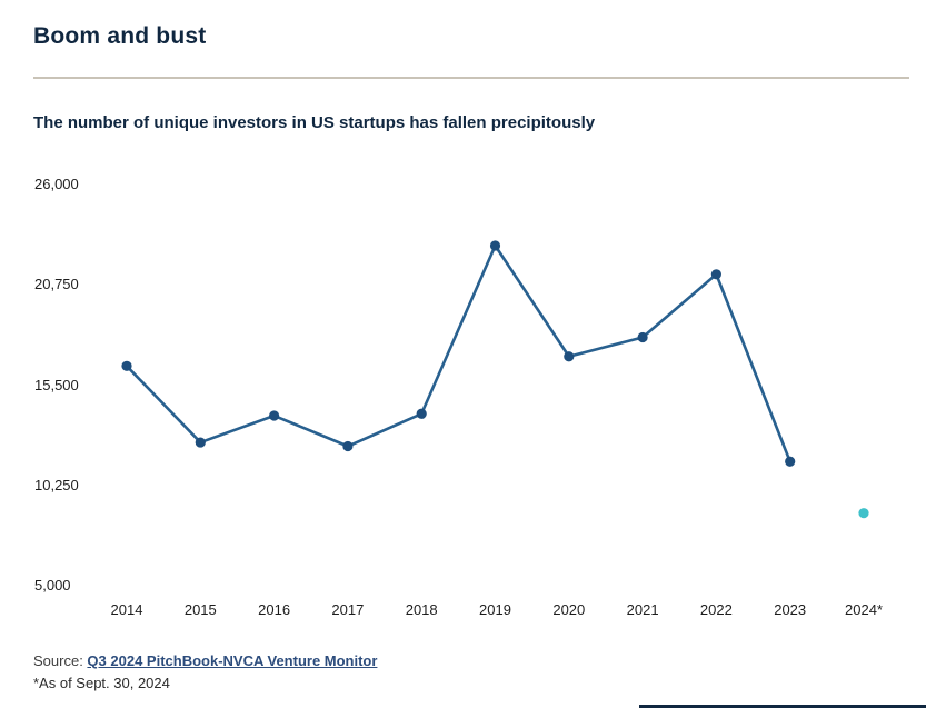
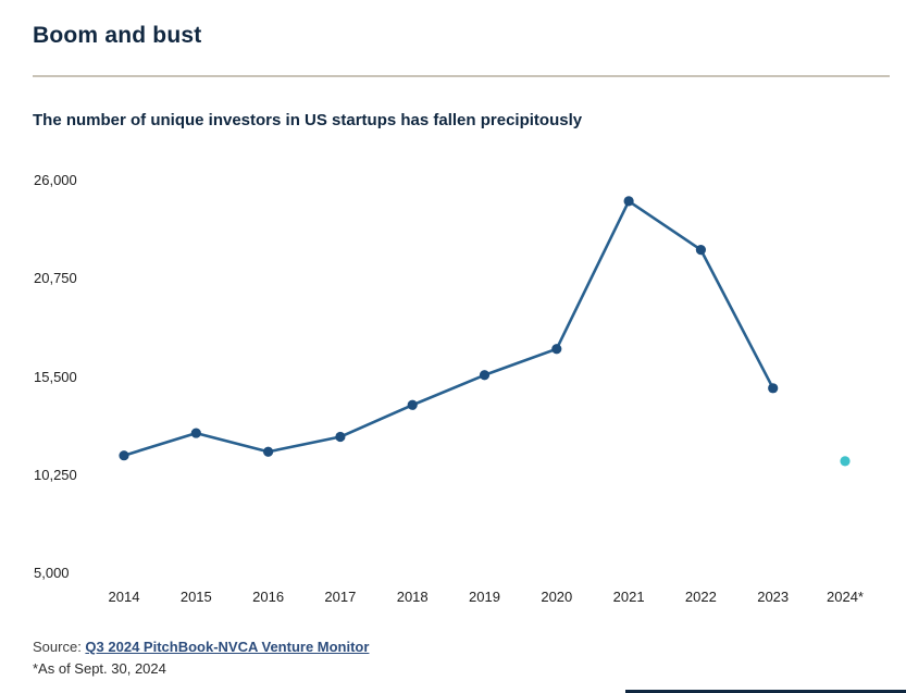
2014: 16500 -> 11300
2016: 13900 -> 11500
2019: 22800 -> 15600
2021: 18000 -> 24900
2022: 21300 -> 22300
2023: 11500 -> 14900
2024*: 8800 -> 11000
